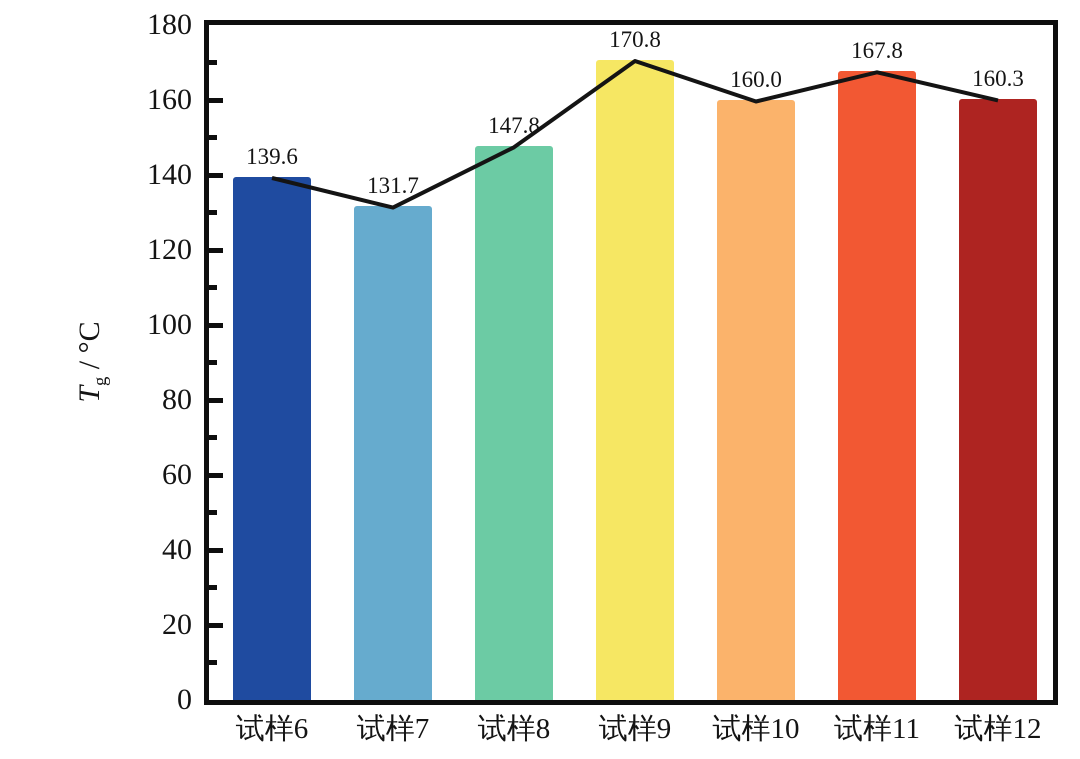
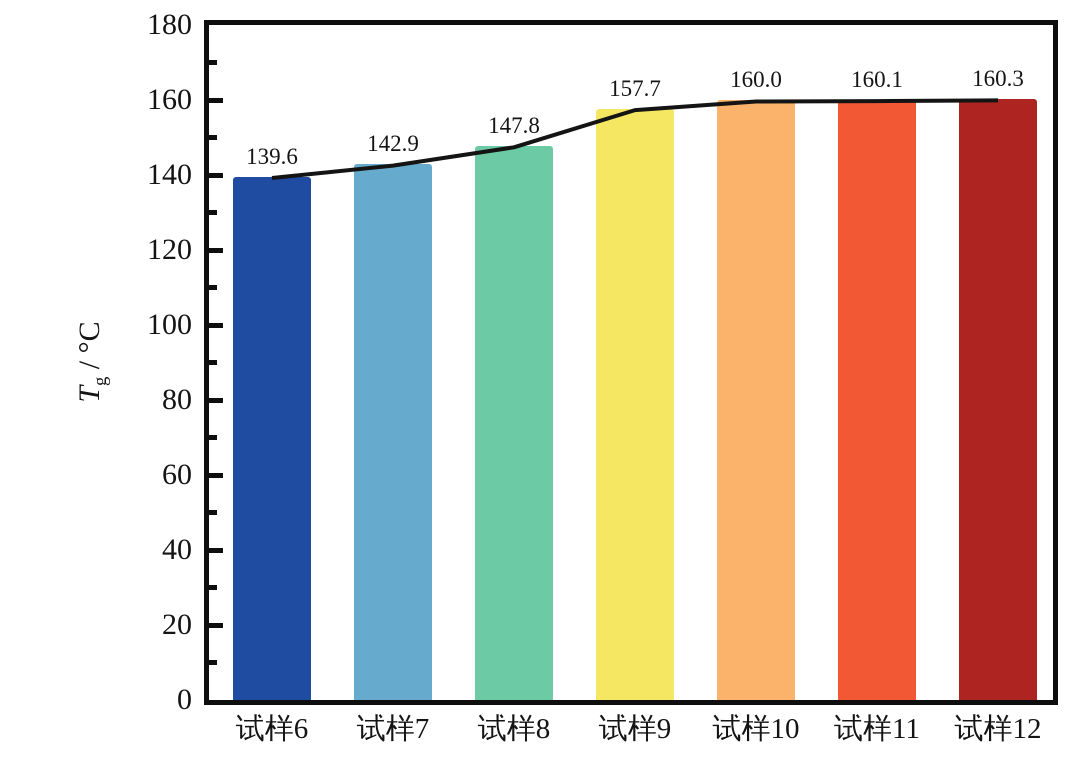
试样7: 131.7 -> 142.9
试样9: 170.8 -> 157.7
试样11: 167.8 -> 160.1
